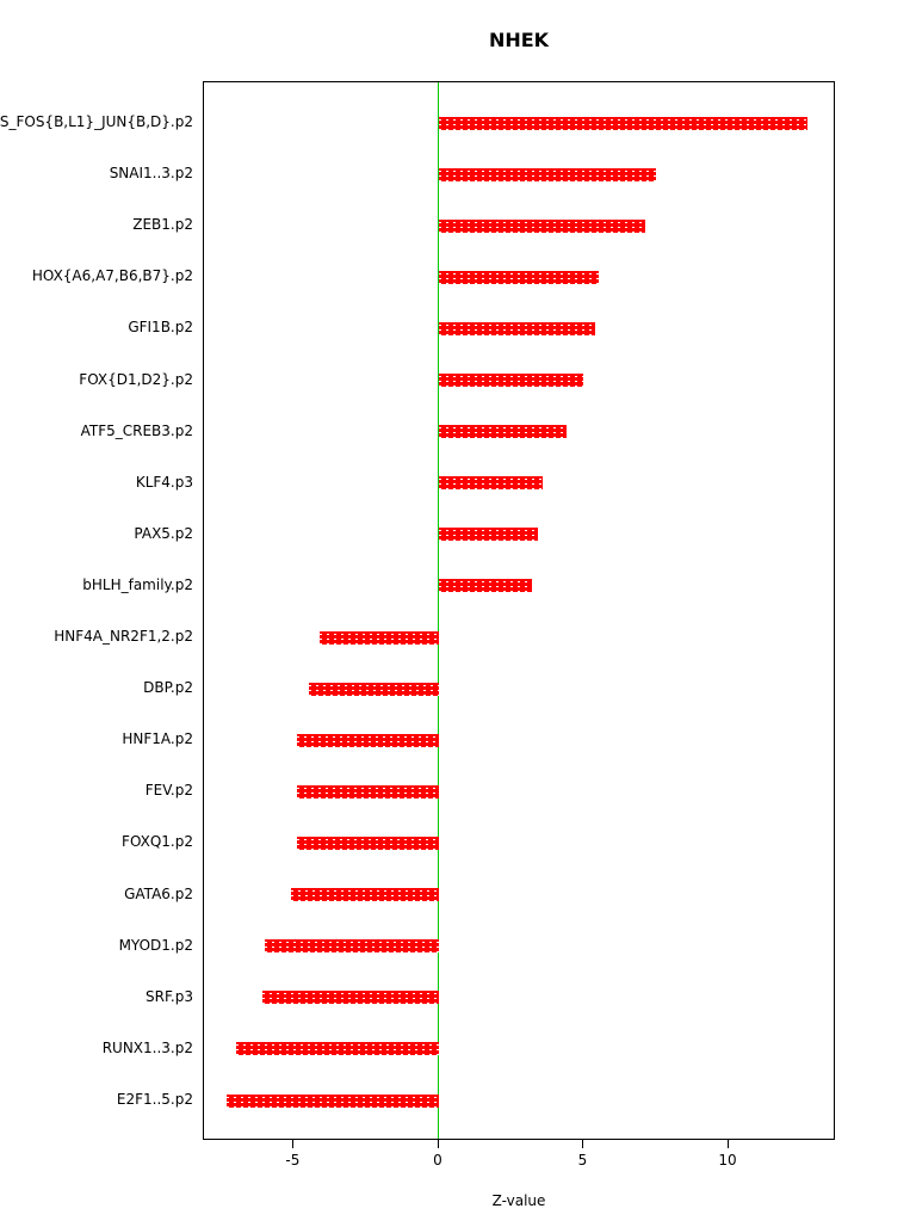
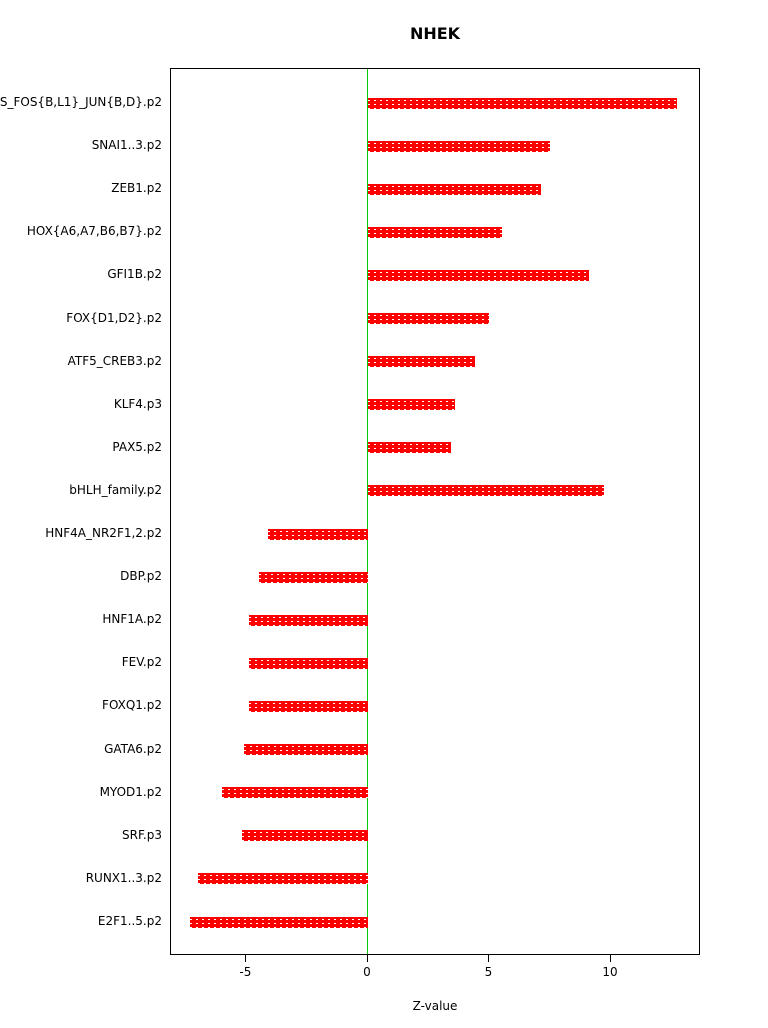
GFI1B.p2: 5.4 -> 9.1
bHLH_family.p2: 3.2 -> 9.7
SRF.p3: -6.1 -> -5.2
